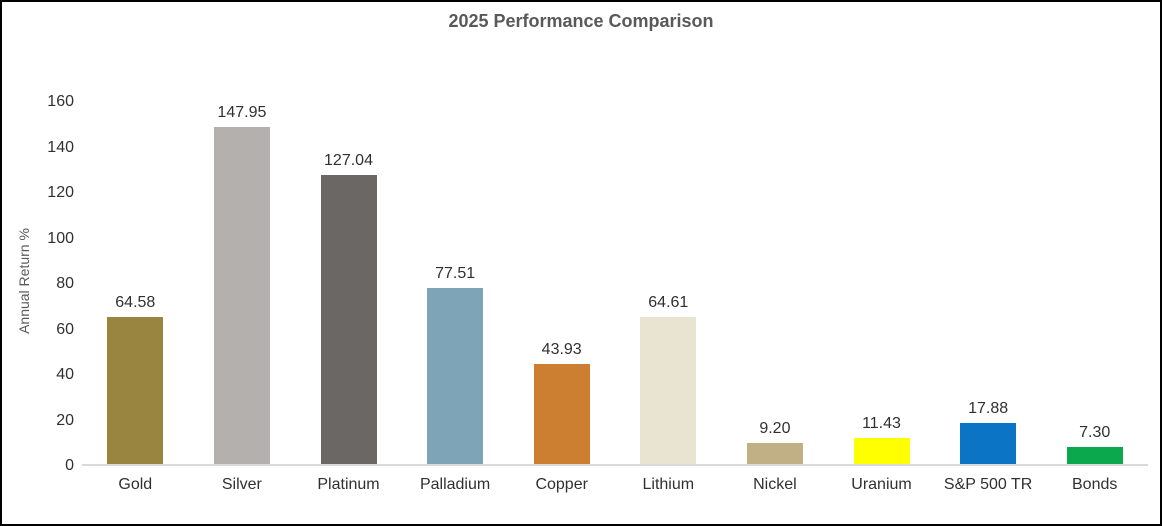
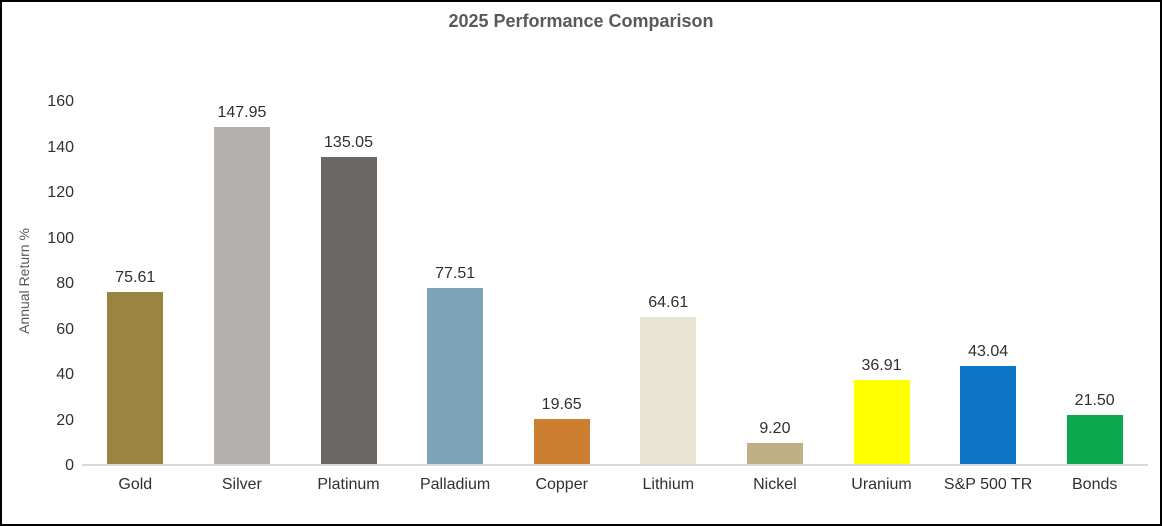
Gold: 64.58 -> 75.61
Platinum: 127.04 -> 135.05
Copper: 43.93 -> 19.65
Uranium: 11.43 -> 36.91
S&P 500 TR: 17.88 -> 43.04
Bonds: 7.30 -> 21.50
